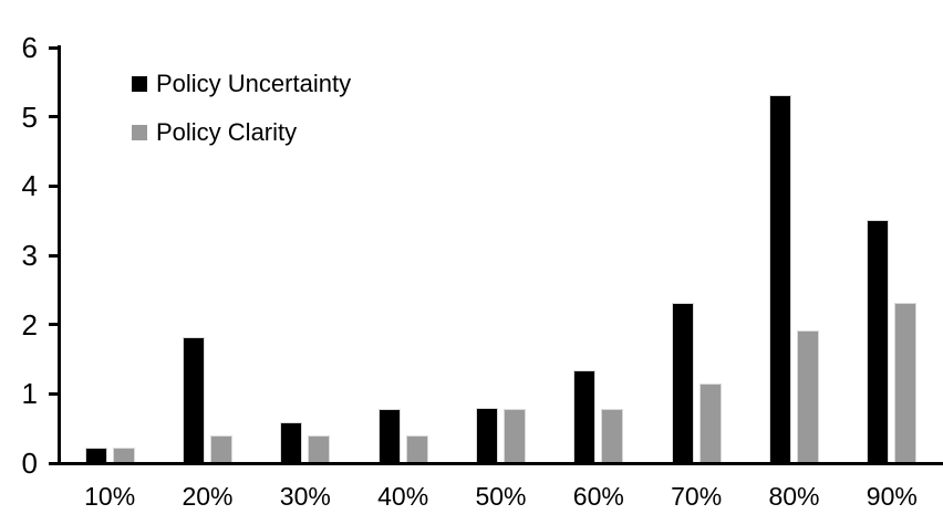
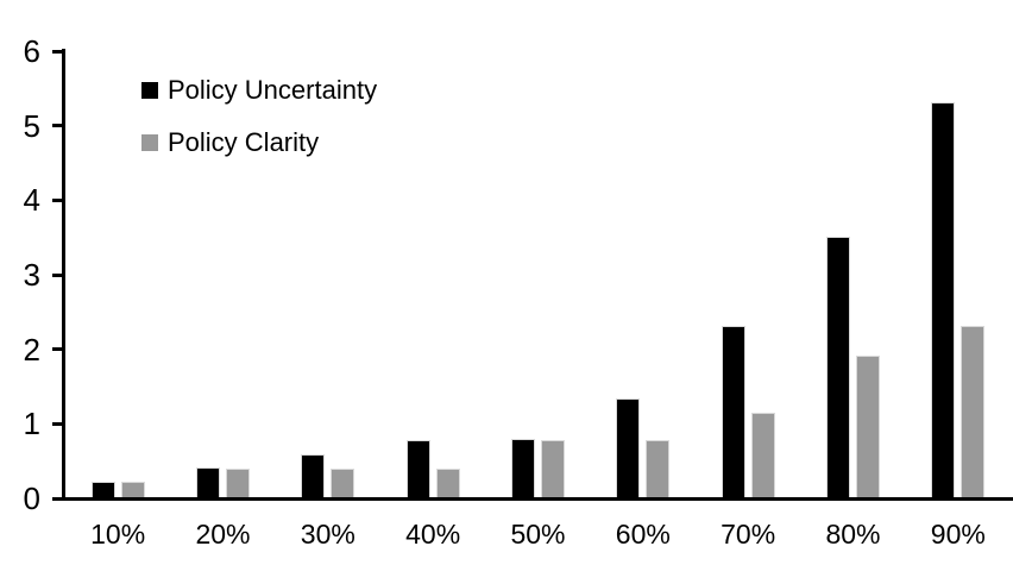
Policy Uncertainty/20%: 1.8 -> 0.4
Policy Uncertainty/80%: 5.3 -> 3.5
Policy Uncertainty/90%: 3.5 -> 5.3
